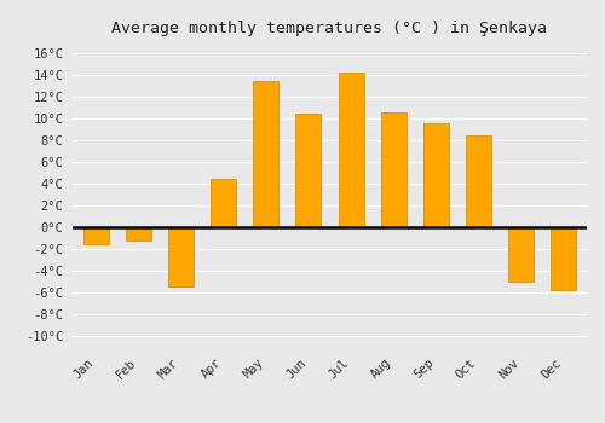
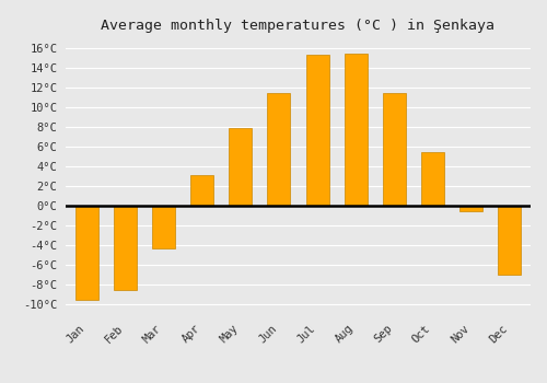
Jan: -1.6°C -> -9.5°C
Feb: -1.2°C -> -8.5°C
Mar: -5.4°C -> -4.3°C
Apr: 4.4°C -> 3.1°C
May: 13.4°C -> 7.9°C
Jun: 10.4°C -> 11.5°C
Jul: 14.2°C -> 15.3°C
Aug: 10.6°C -> 15.4°C
Sep: 9.6°C -> 11.5°C
Oct: 8.4°C -> 5.4°C
Nov: -5.0°C -> -0.5°C
Dec: -5.8°C -> -7.0°C
